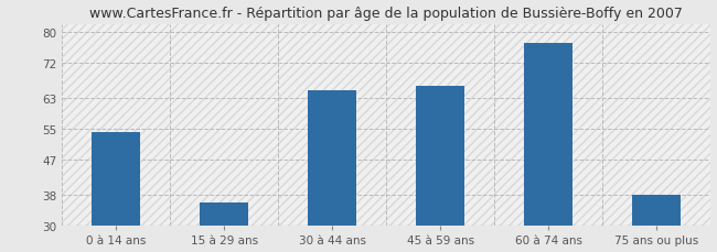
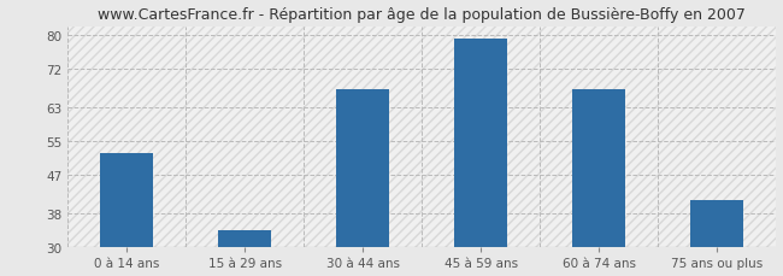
0 à 14 ans: 54 -> 52
15 à 29 ans: 36 -> 34
30 à 44 ans: 65 -> 67
45 à 59 ans: 66 -> 79
60 à 74 ans: 77 -> 67
75 ans ou plus: 38 -> 41
